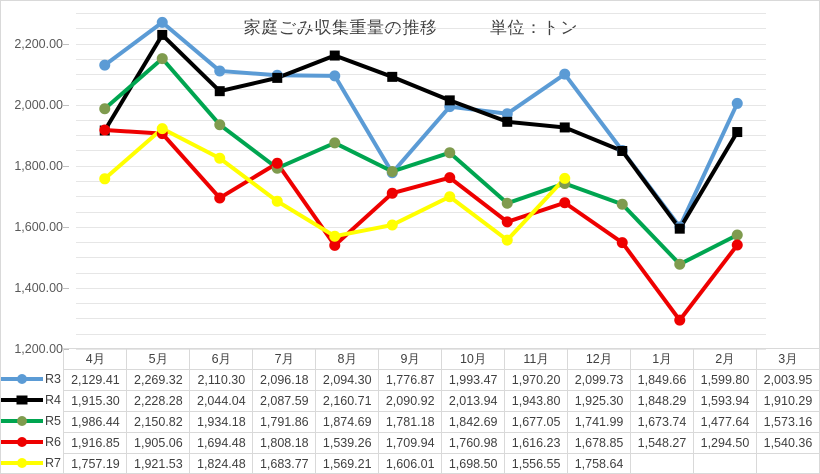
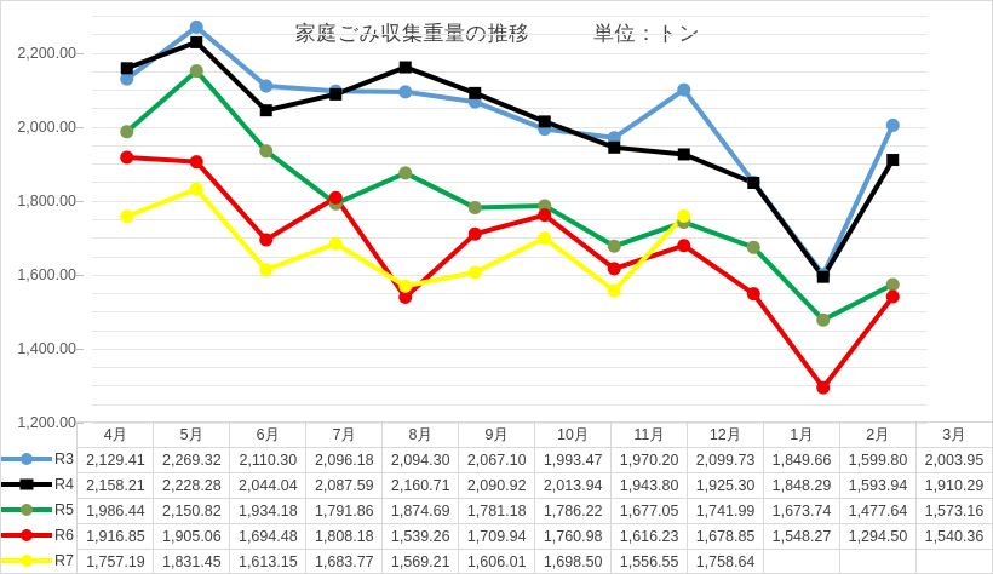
R4/4月: 1,915.30 -> 2,158.21
R7/5月: 1,921.53 -> 1,831.45
R7/6月: 1,824.48 -> 1,613.15
R3/9月: 1,776.87 -> 2,067.10
R5/10月: 1,842.69 -> 1,786.22
